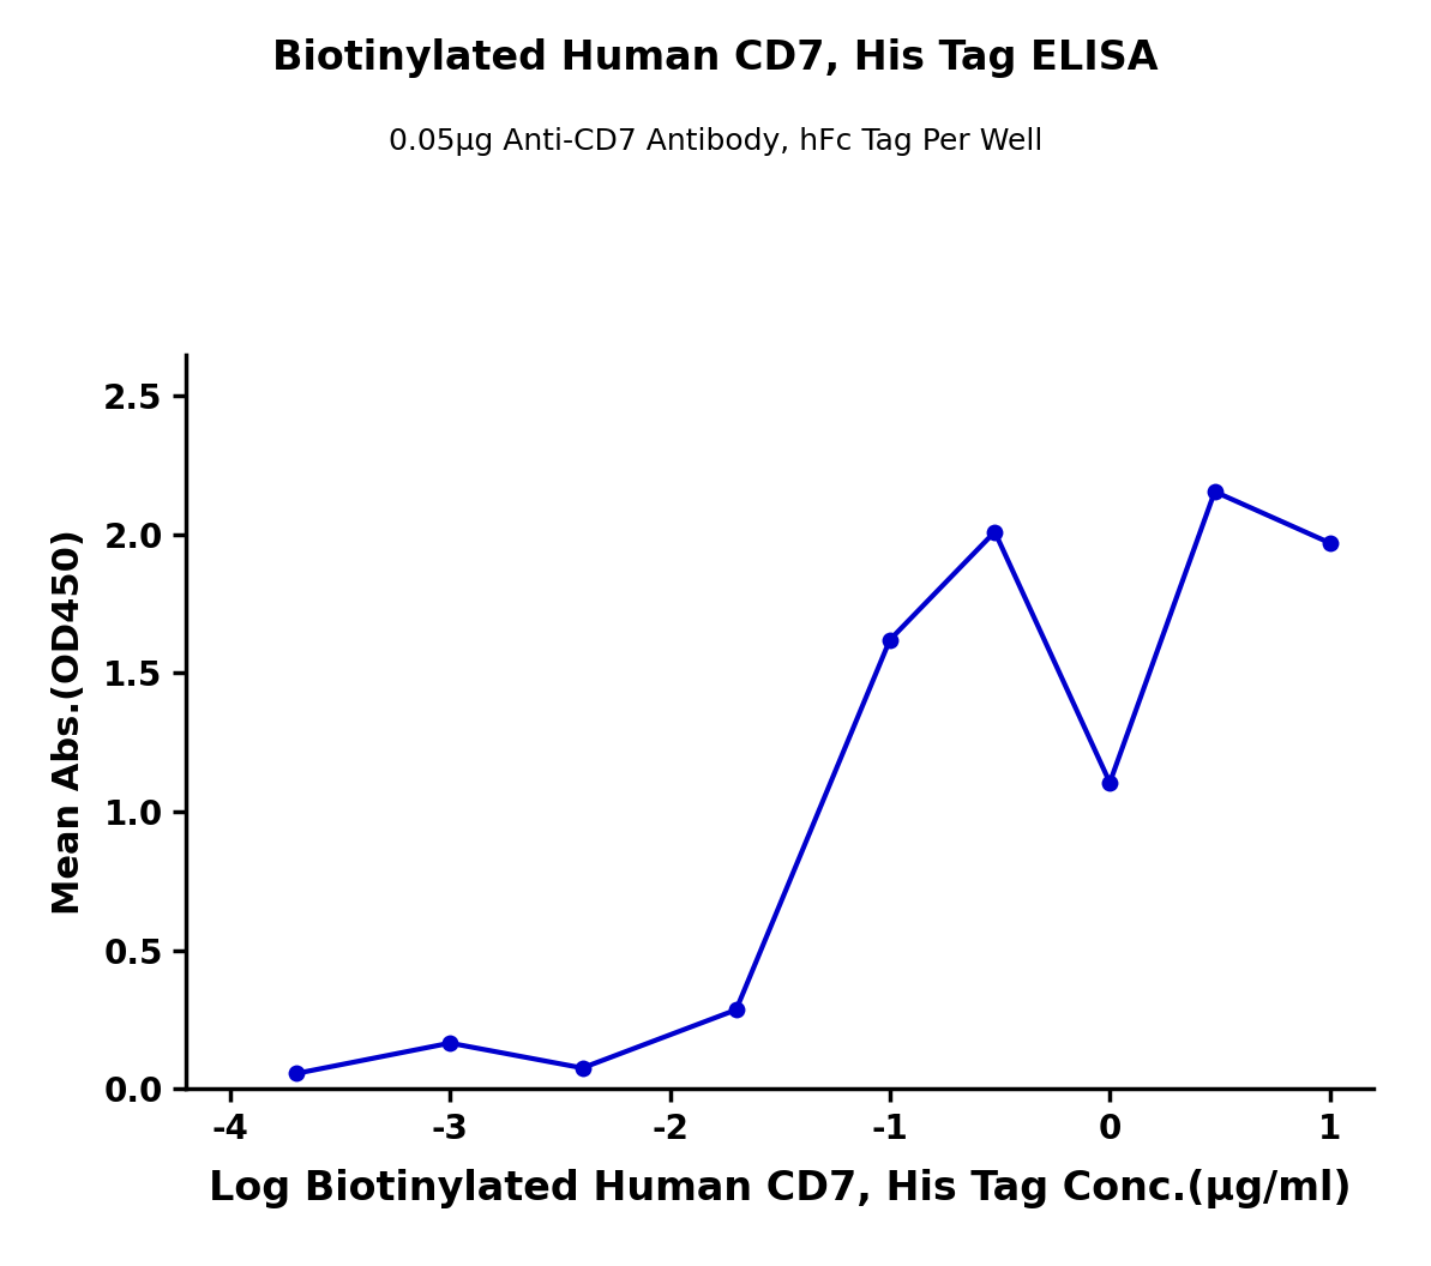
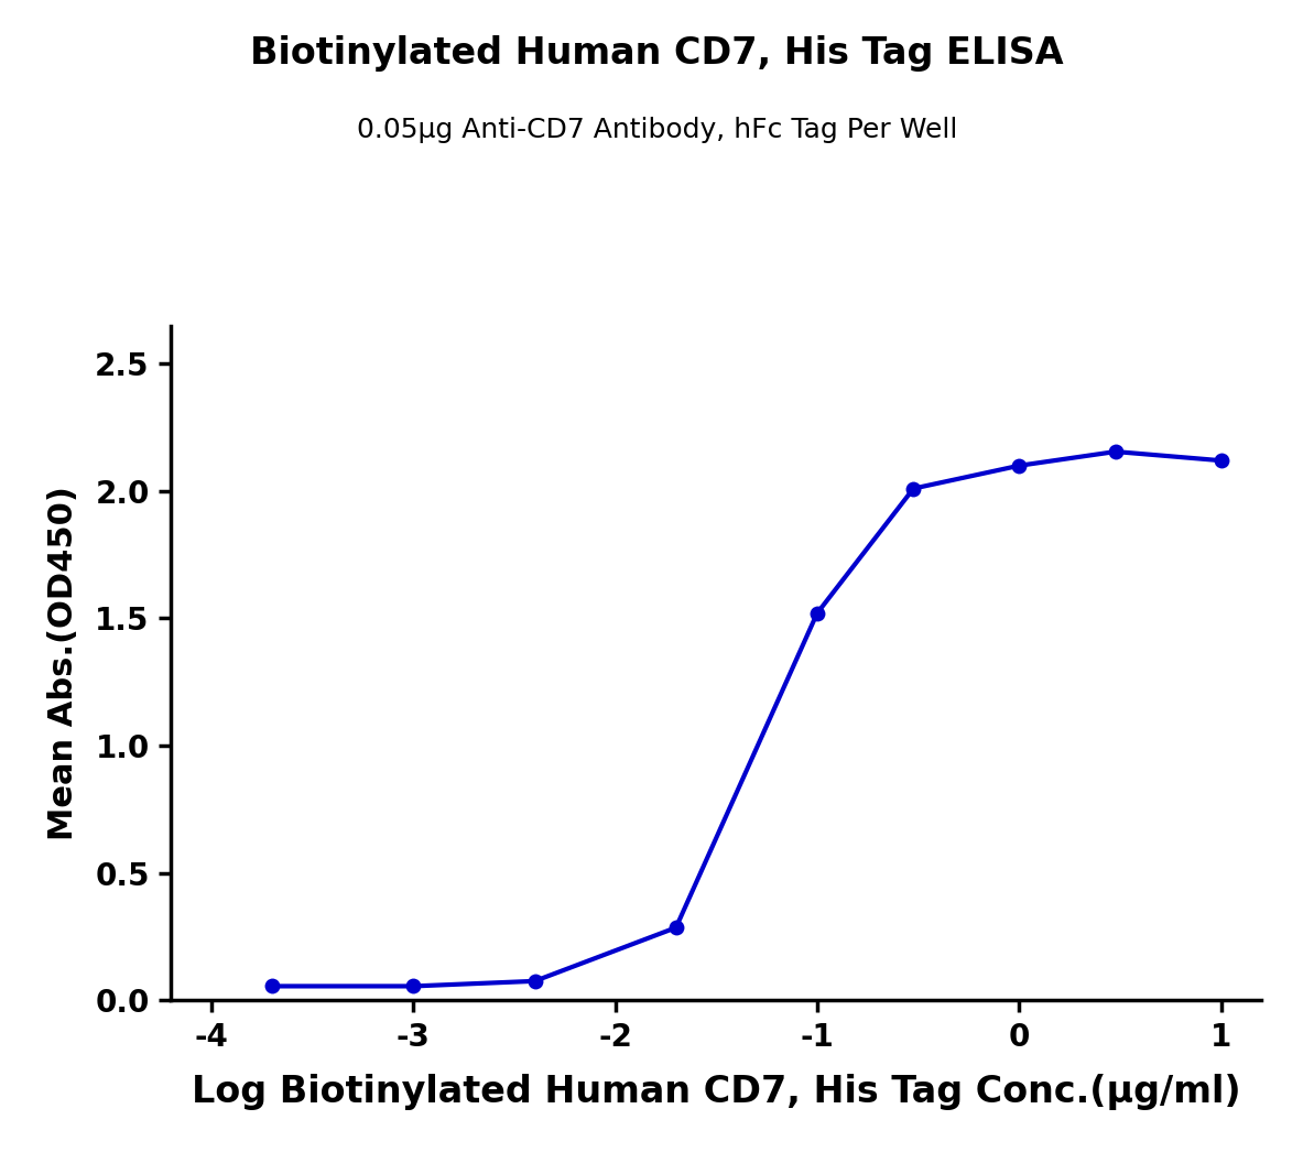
-3: 0.165 -> 0.055
-1: 1.620 -> 1.520
0: 1.105 -> 2.100
1: 1.970 -> 2.120
